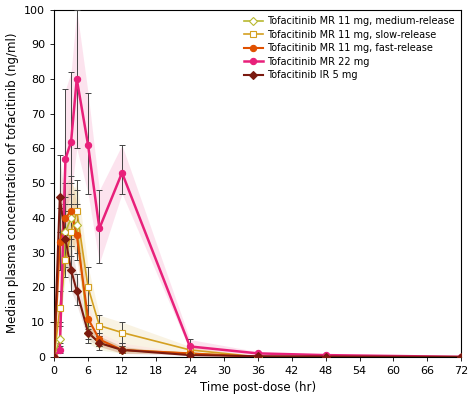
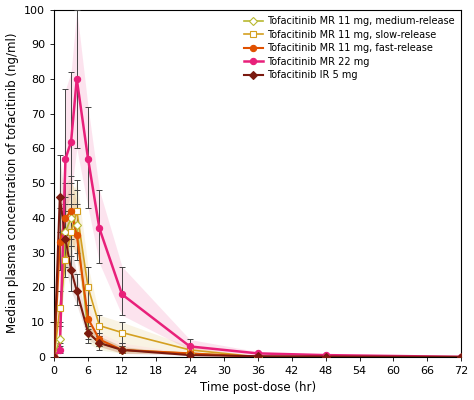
Tofacitinib MR 22 mg/6: 61.0 -> 57.0
Tofacitinib MR 22 mg/12: 53.0 -> 18.0
